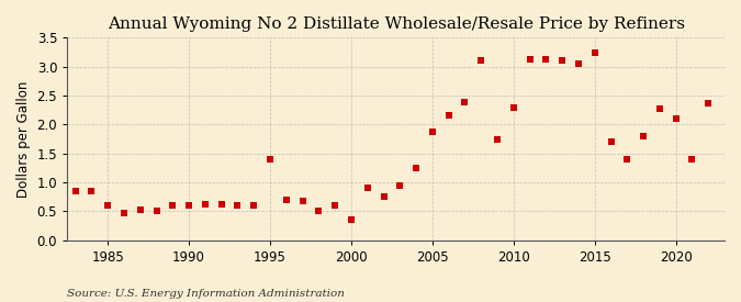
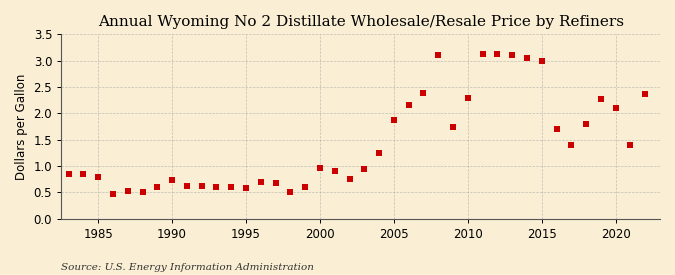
1985: 0.60 -> 0.80
1990: 0.60 -> 0.74
1995: 1.40 -> 0.59
2000: 0.36 -> 0.97
2015: 3.24 -> 3.00
